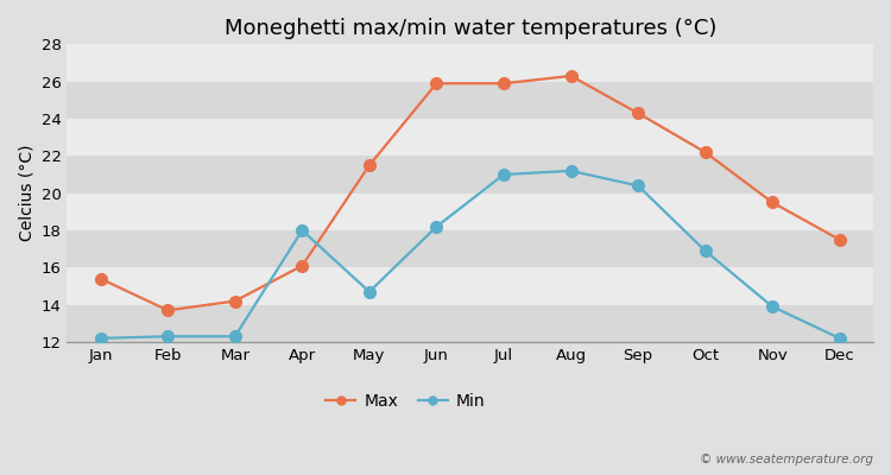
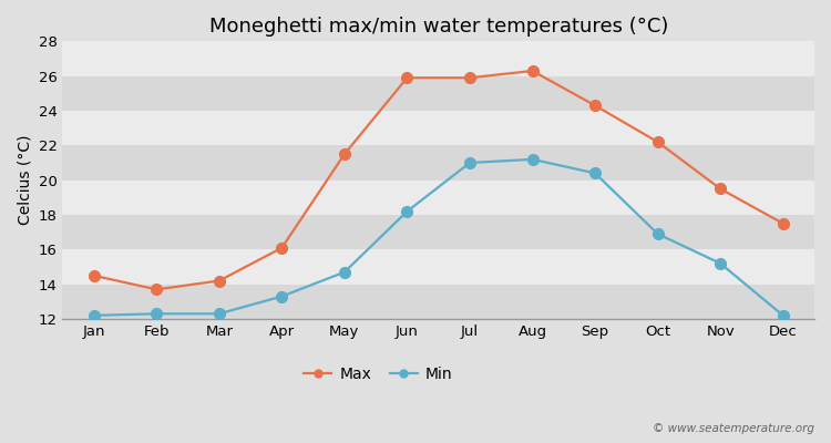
Max/Jan: 15.4 -> 14.5
Min/Apr: 18.0 -> 13.3
Min/Nov: 13.9 -> 15.2
